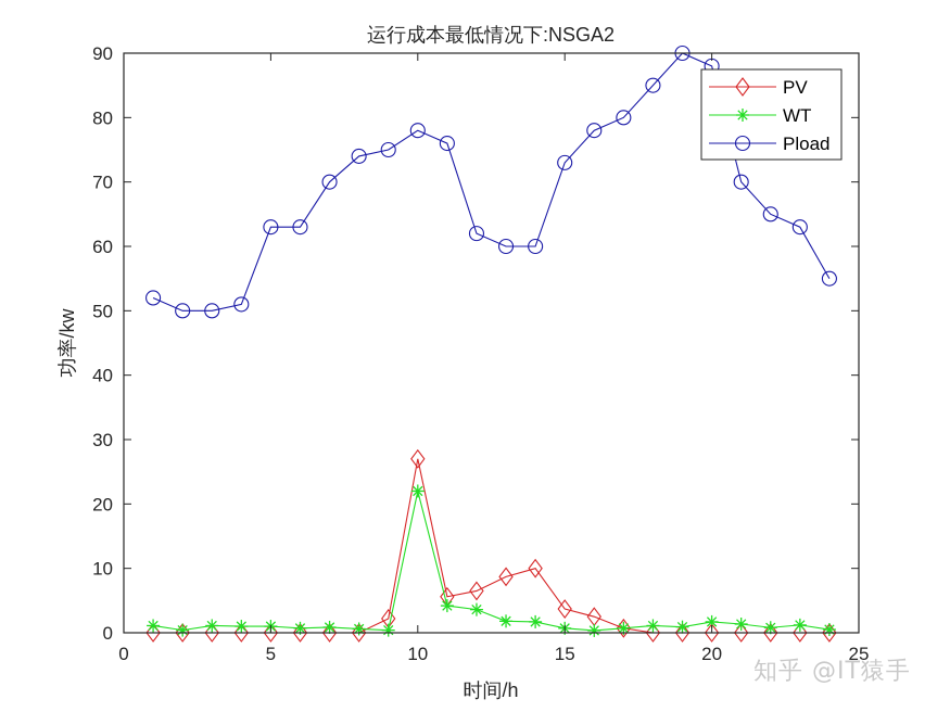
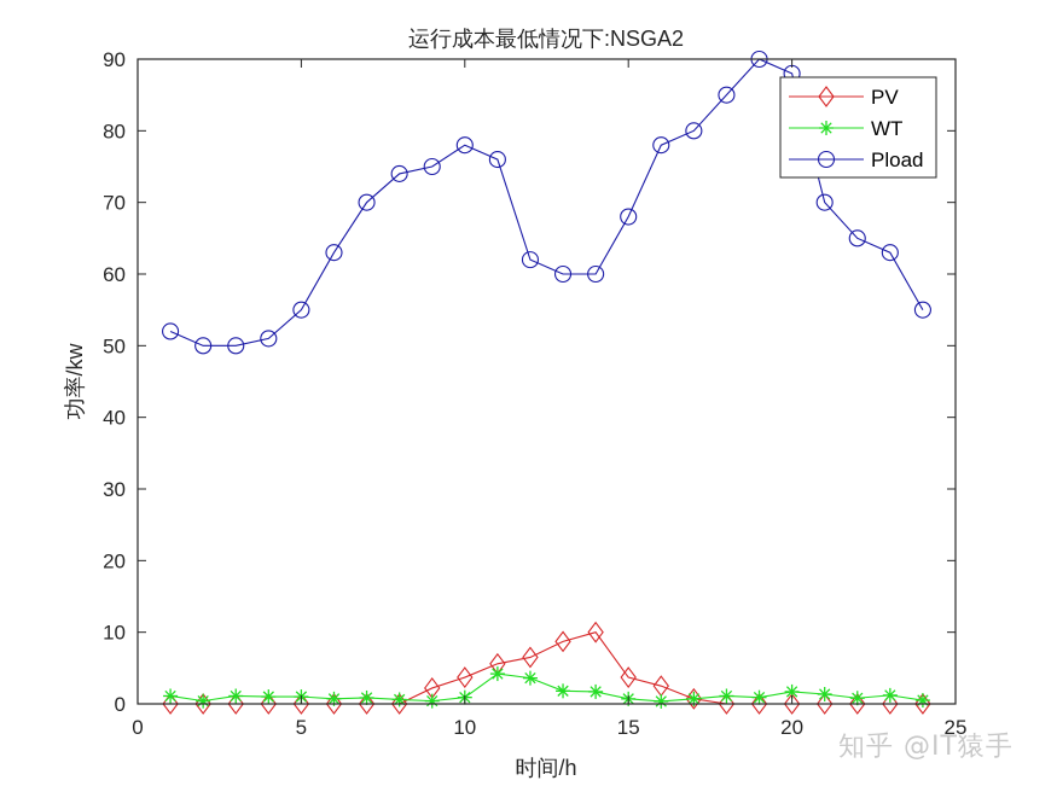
Pload/5: 63 -> 55
PV/10: 27 -> 4
WT/10: 22 -> 1
Pload/15: 73 -> 68
